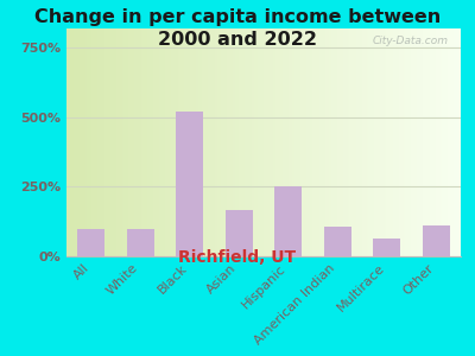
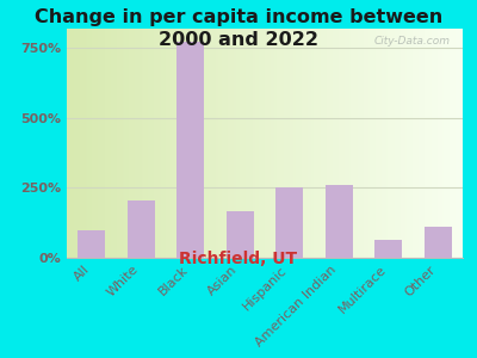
White: 100% -> 205%
Black: 520% -> 775%
American Indian: 105% -> 260%
